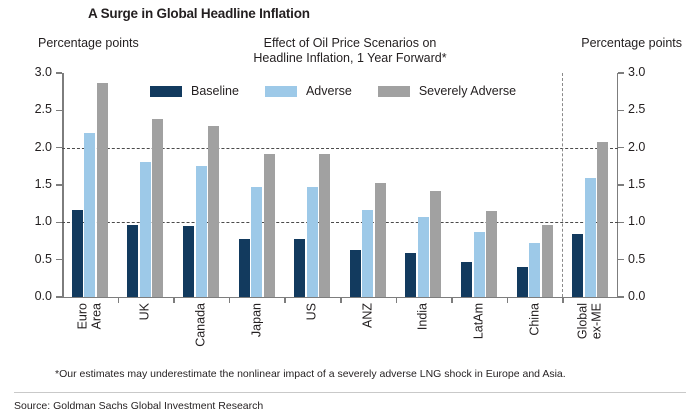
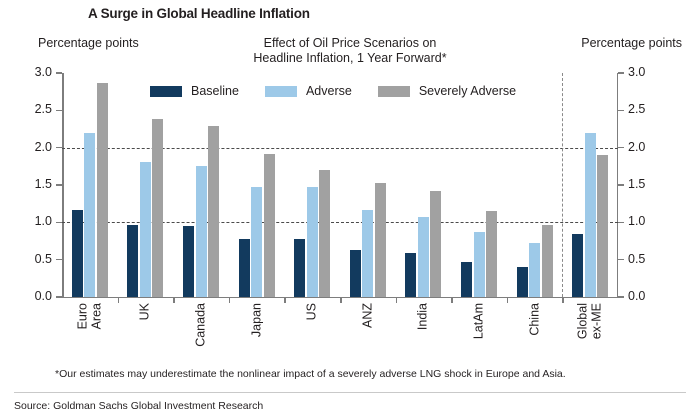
Severely Adverse/US: 1.9 -> 1.7
Adverse/Global ex-ME: 1.6 -> 2.2
Severely Adverse/Global ex-ME: 2.1 -> 1.9
